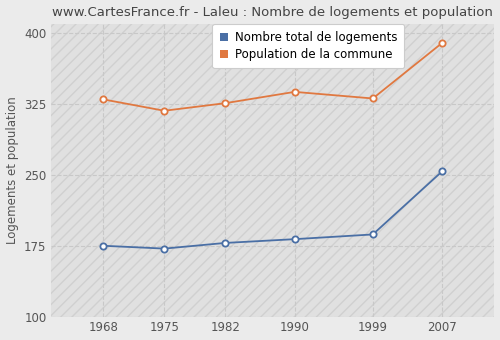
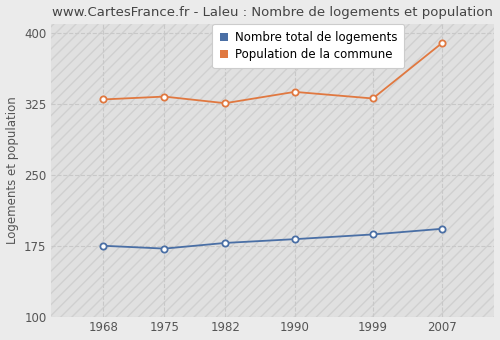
Population de la commune/1975: 318 -> 333
Nombre total de logements/2007: 254 -> 193
